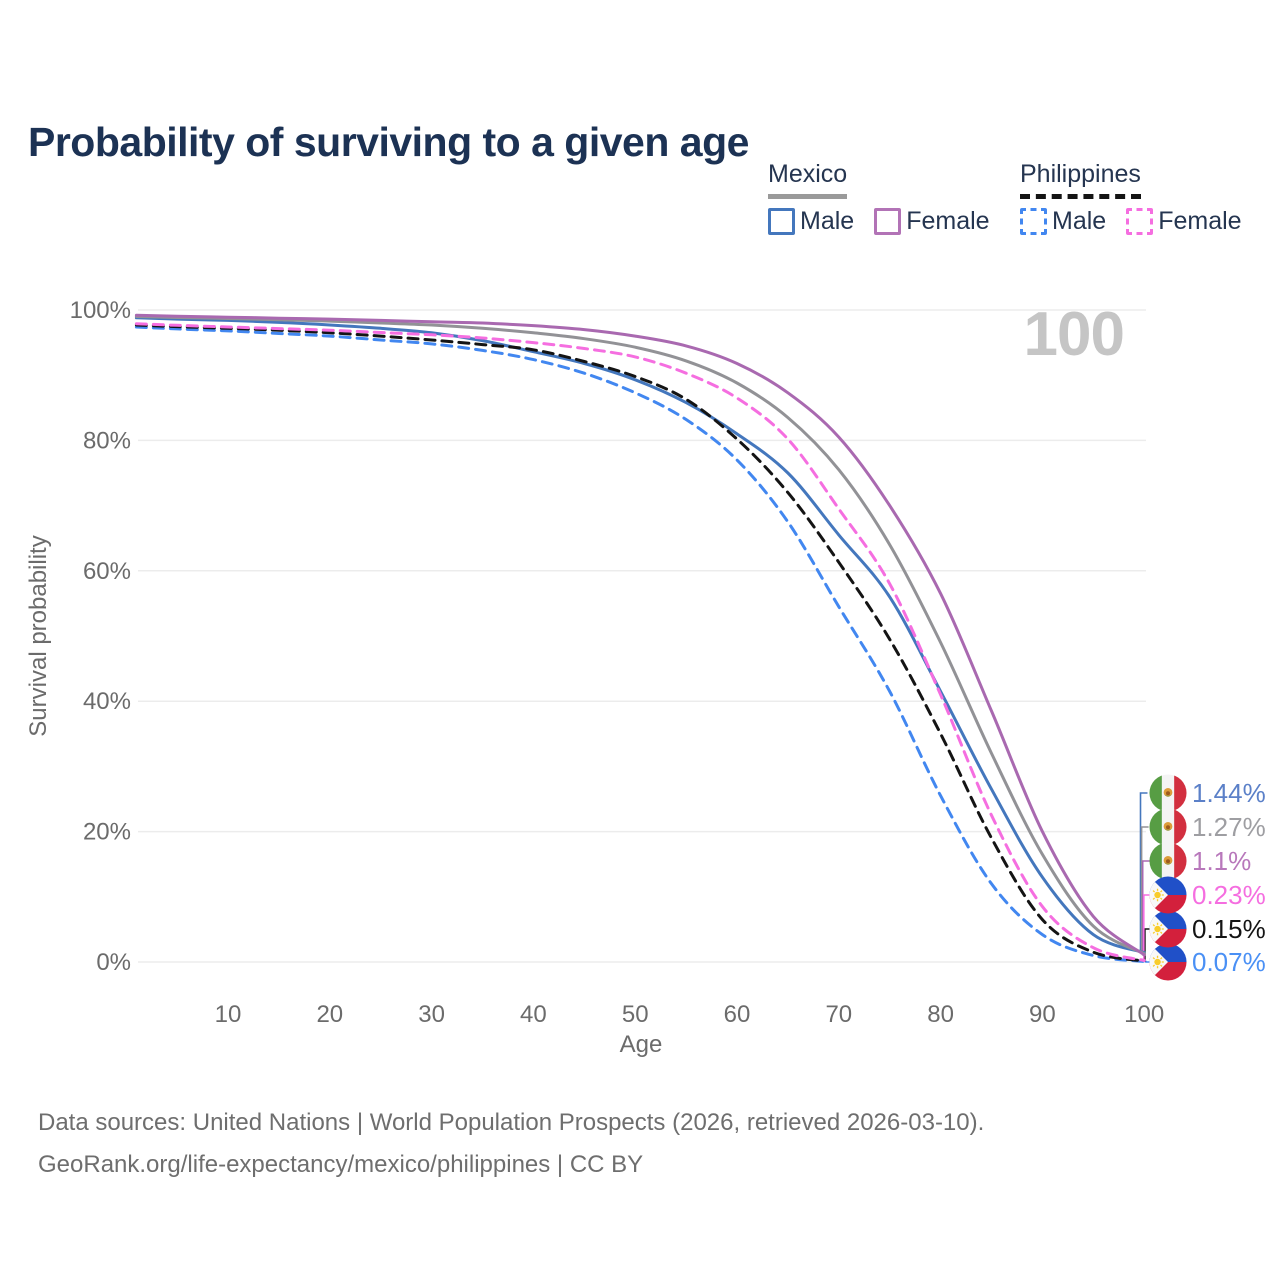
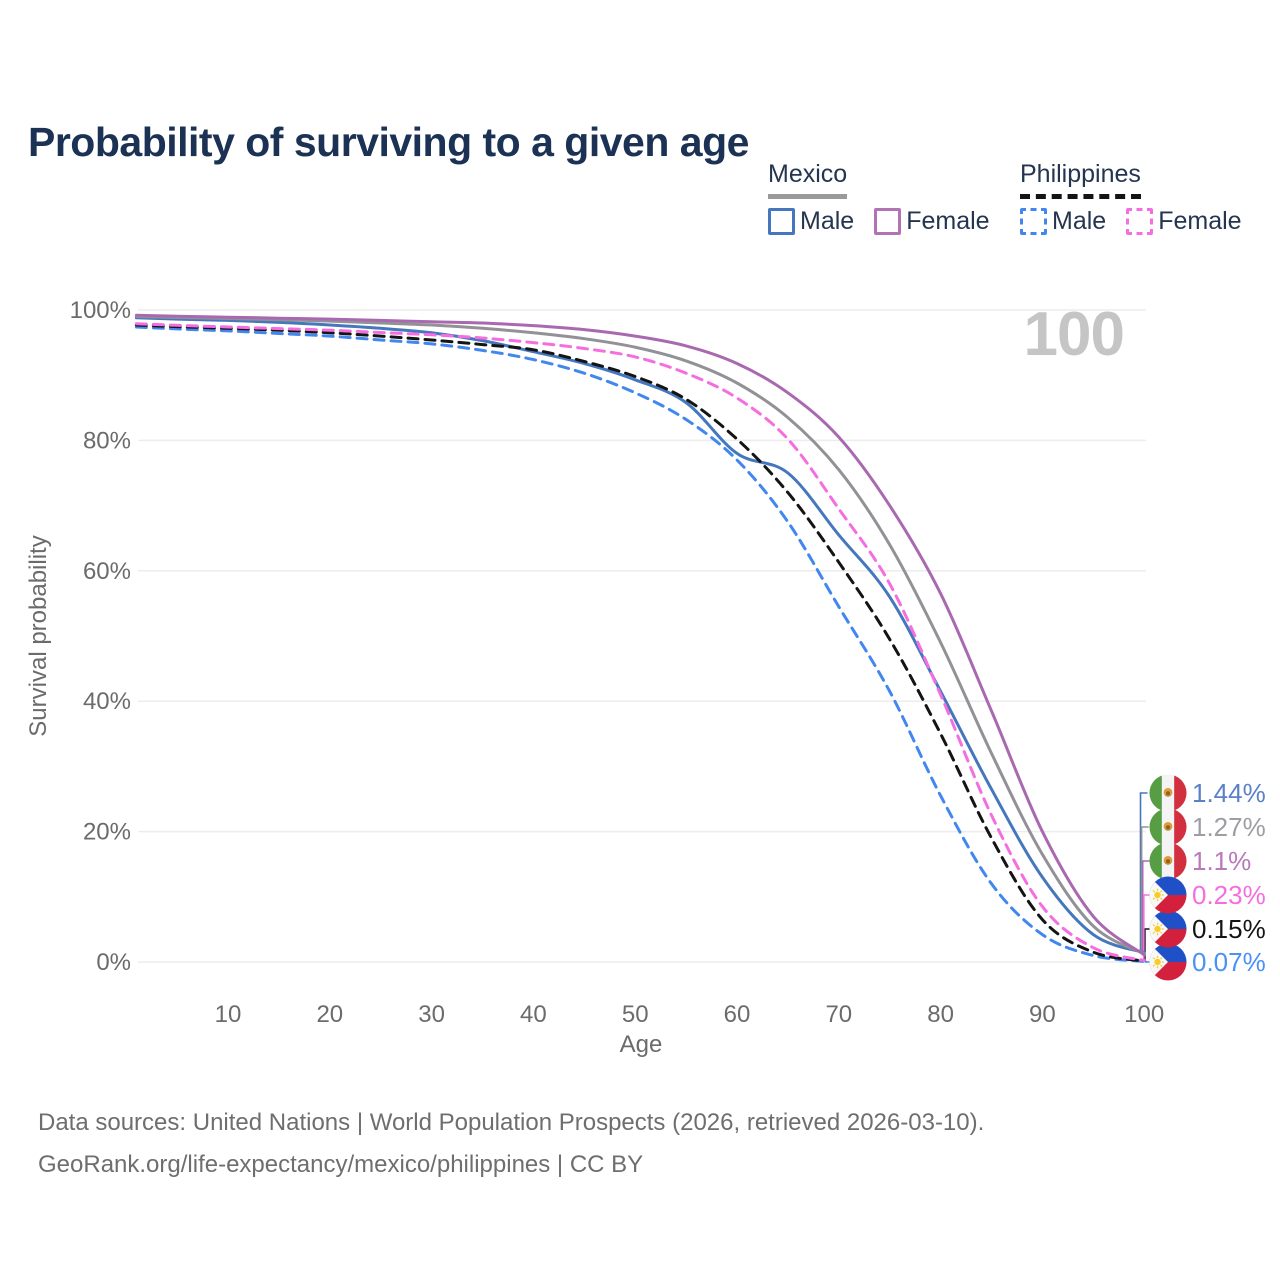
Mexico Male/60: 81% -> 78%
